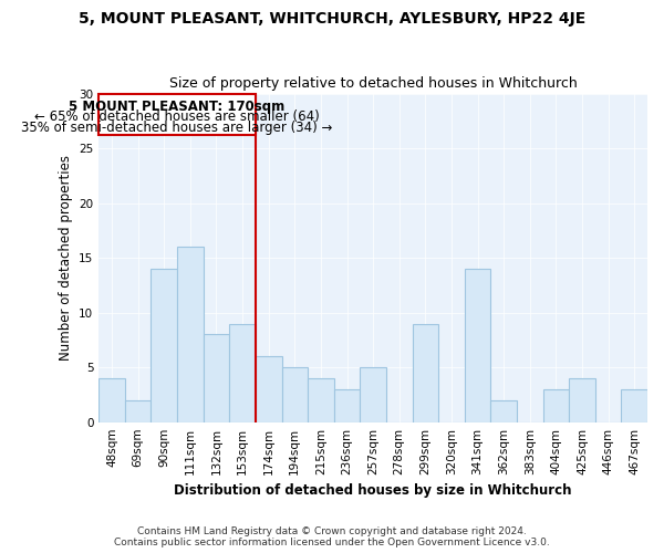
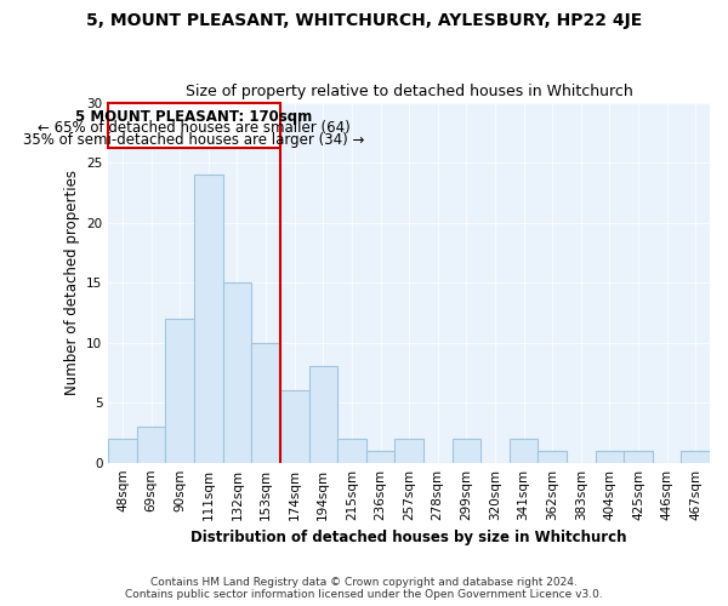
48sqm: 4 -> 2
69sqm: 2 -> 3
90sqm: 14 -> 12
111sqm: 16 -> 24
132sqm: 8 -> 15
153sqm: 9 -> 10
194sqm: 5 -> 8
215sqm: 4 -> 2
236sqm: 3 -> 1
257sqm: 5 -> 2
299sqm: 9 -> 2
341sqm: 14 -> 2
362sqm: 2 -> 1
404sqm: 3 -> 1
425sqm: 4 -> 1
467sqm: 3 -> 1
